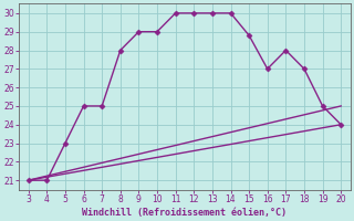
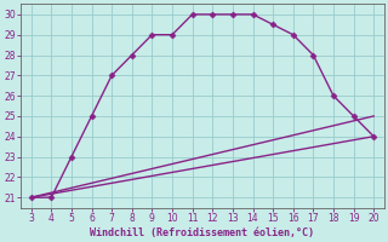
7: 25.0 -> 27.0
15: 28.8 -> 29.5
16: 27.0 -> 29.0
18: 27.0 -> 26.0
